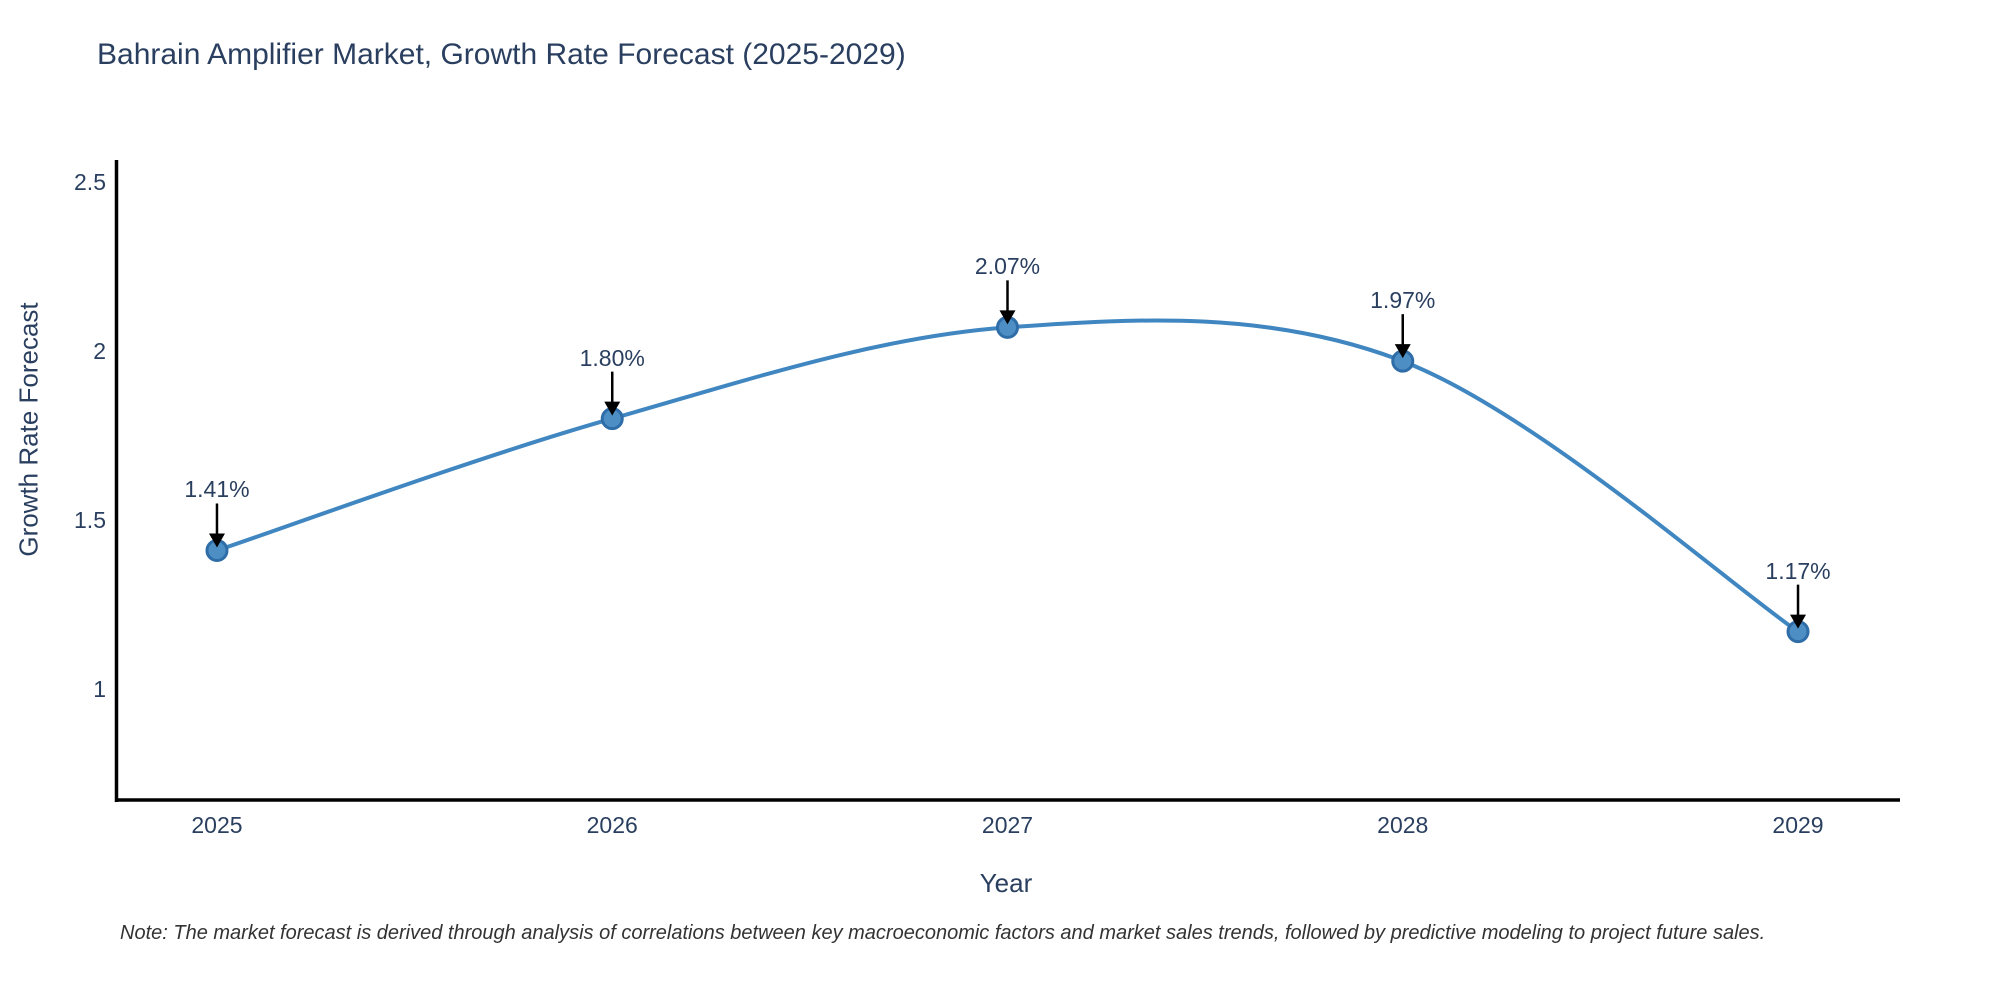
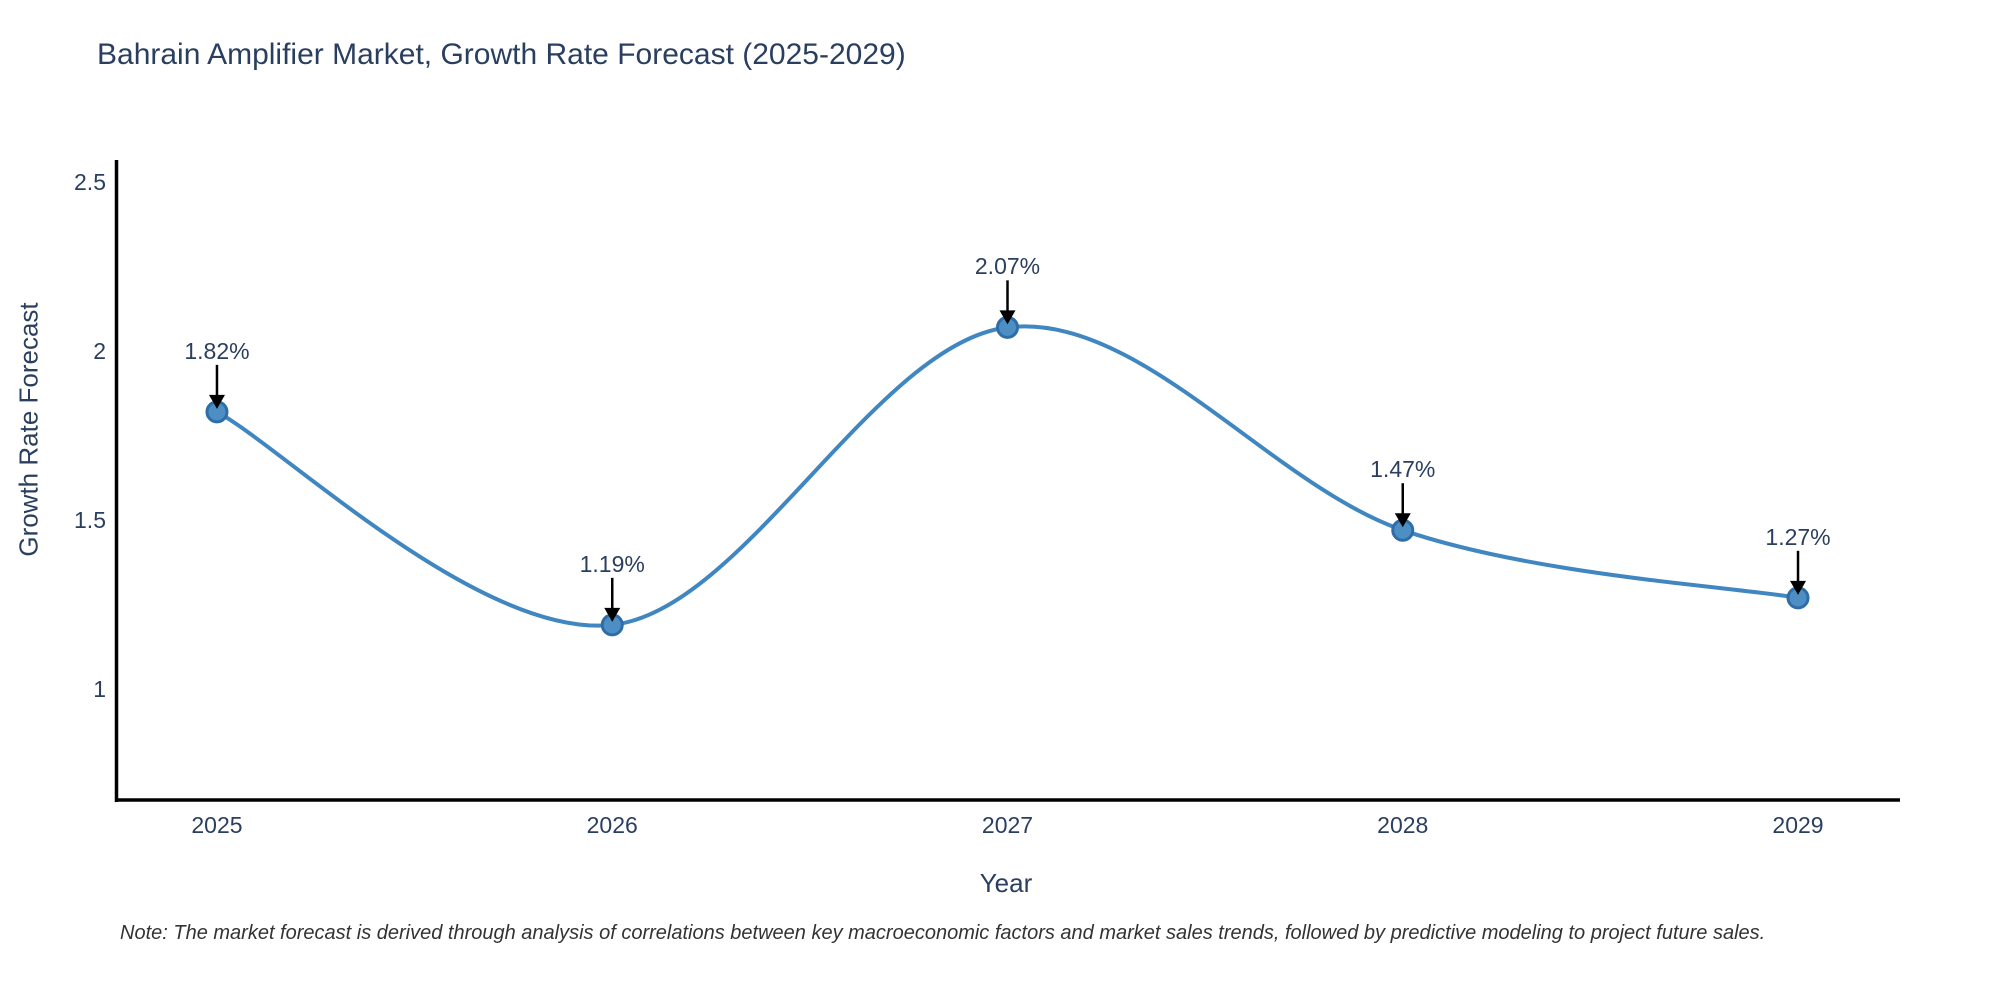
2025: 1.41% -> 1.82%
2026: 1.80% -> 1.19%
2028: 1.97% -> 1.47%
2029: 1.17% -> 1.27%
